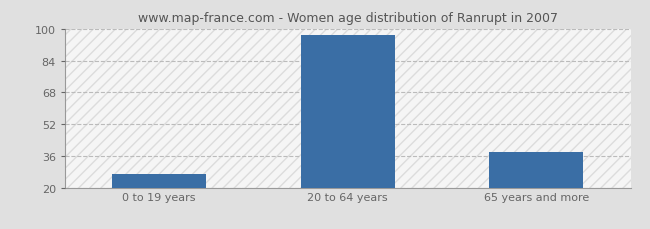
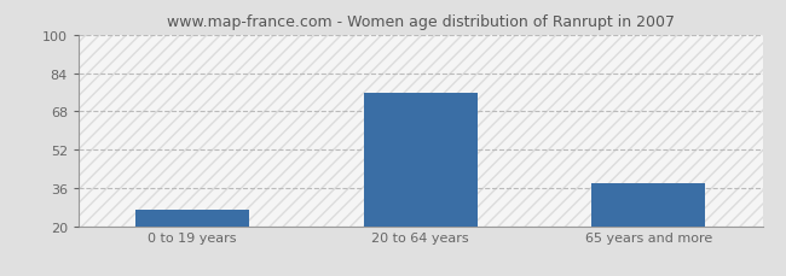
20 to 64 years: 97 -> 76
